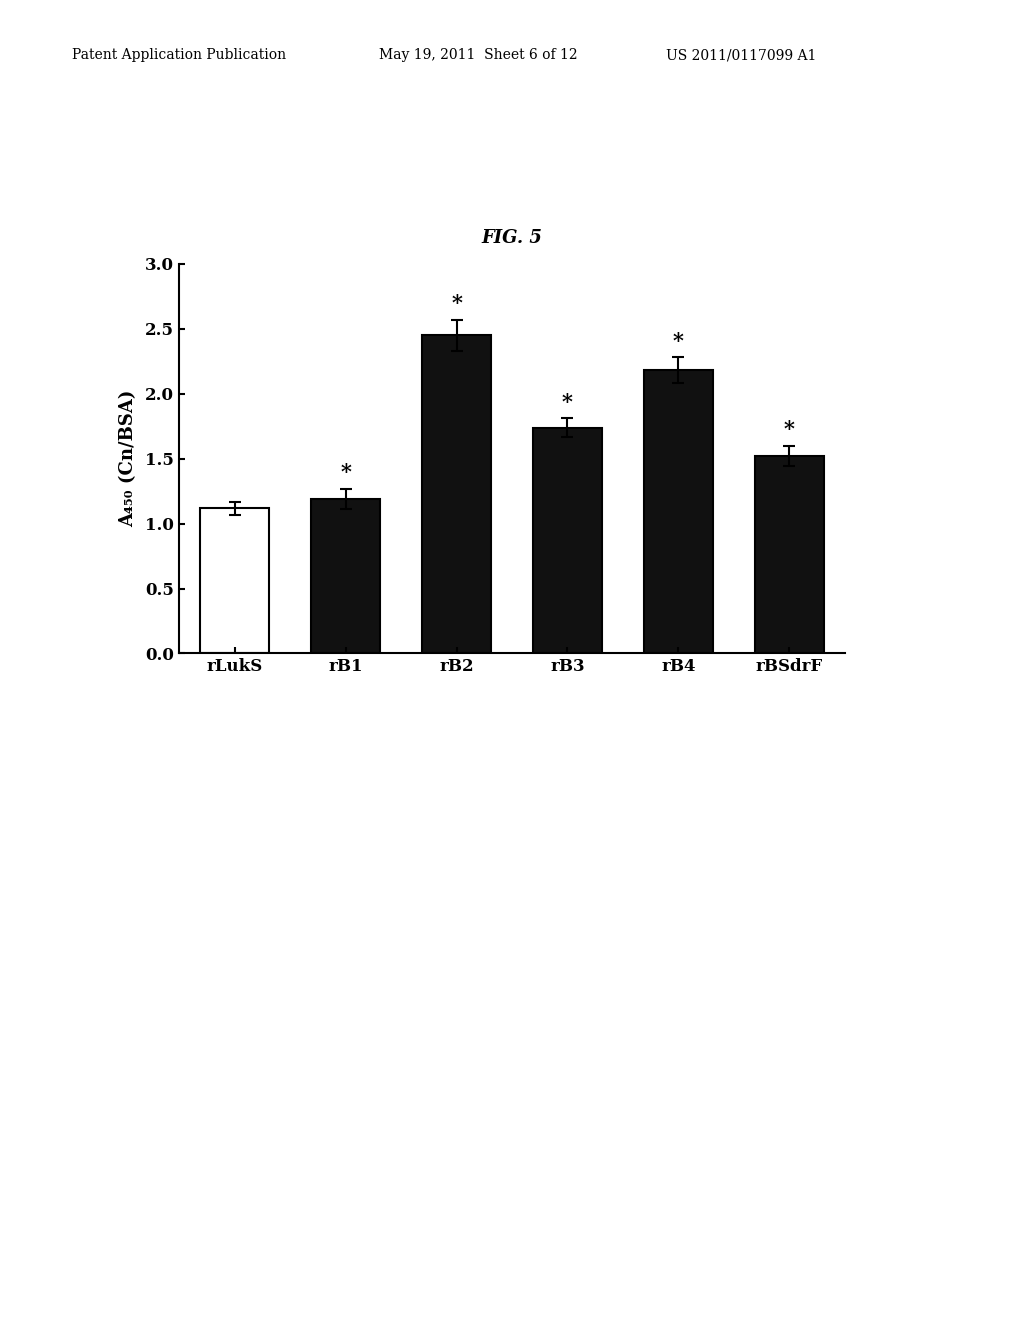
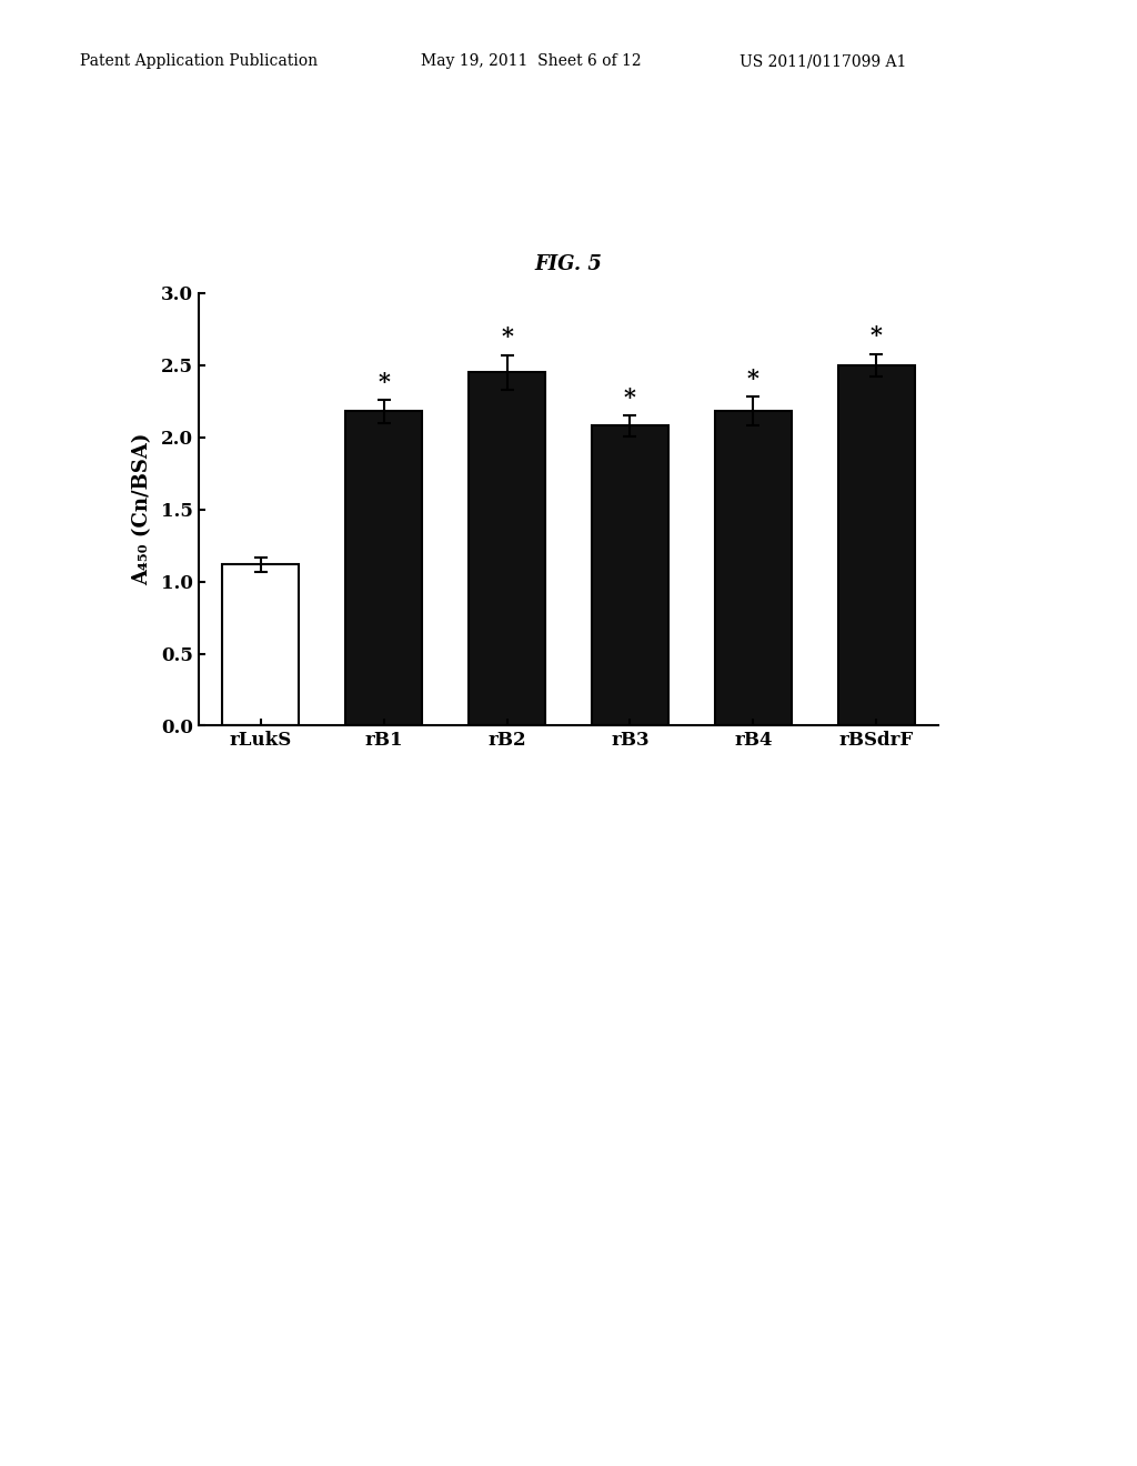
rB1: 1.19 -> 2.18
rB3: 1.74 -> 2.08
rBSdrF: 1.52 -> 2.50
